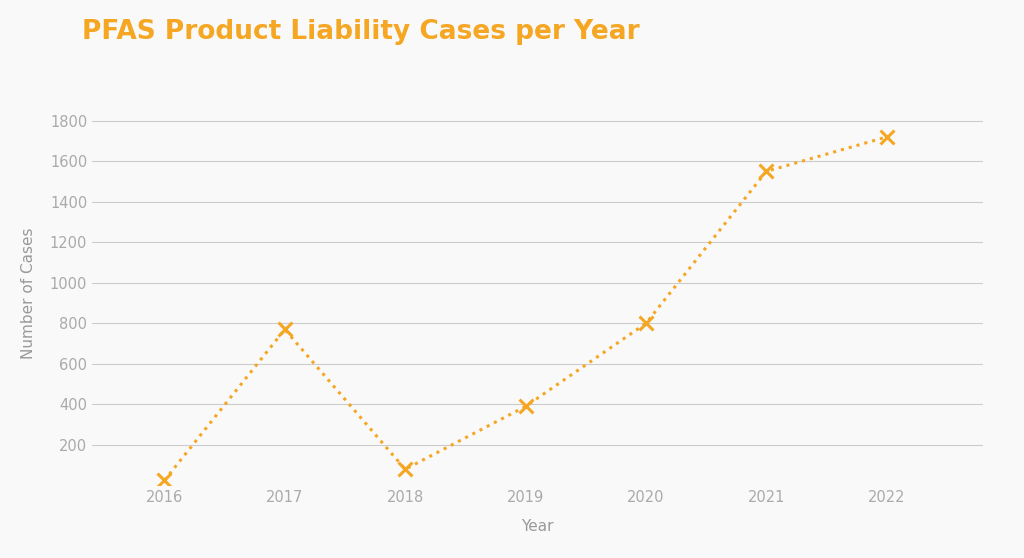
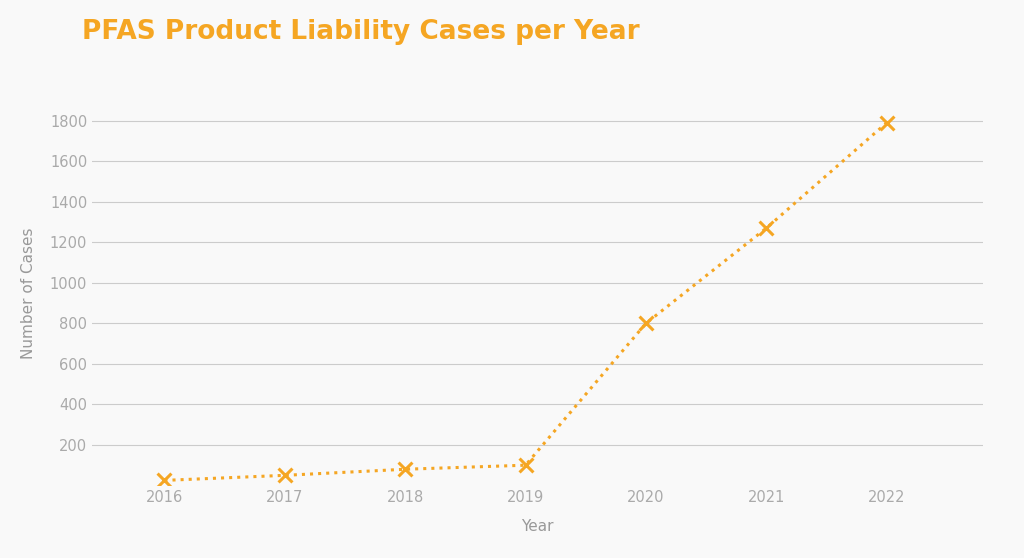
2017: 770 -> 50
2019: 390 -> 100
2021: 1550 -> 1270
2022: 1720 -> 1790
